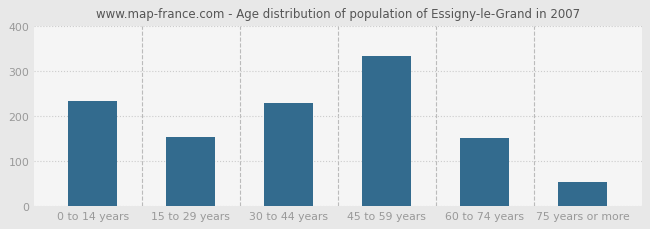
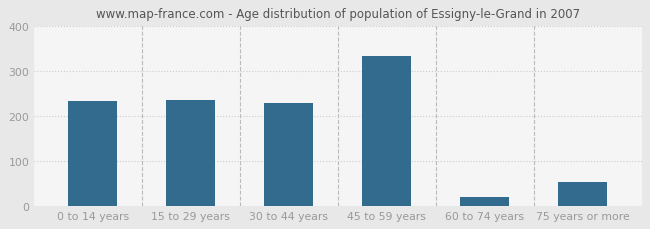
15 to 29 years: 152 -> 235
60 to 74 years: 150 -> 20
